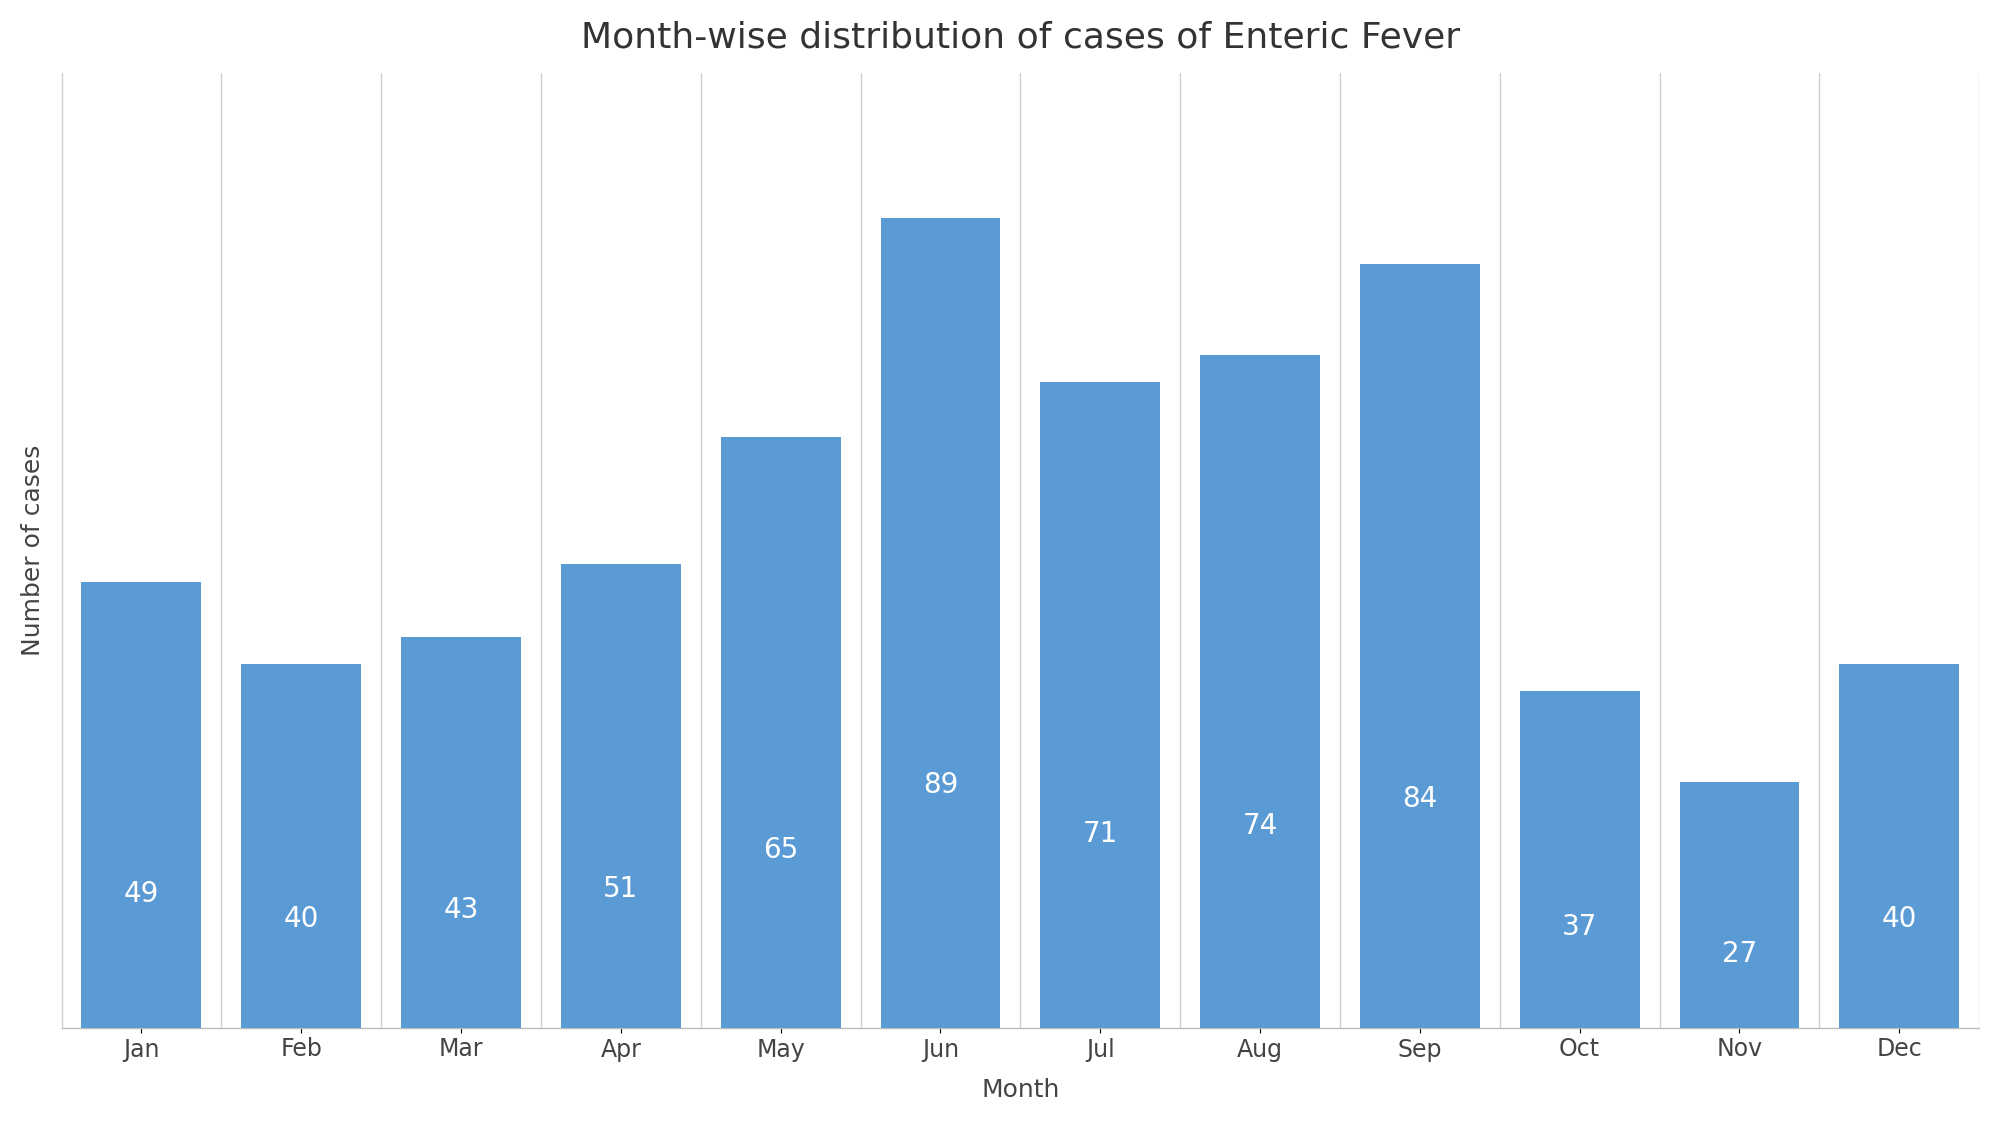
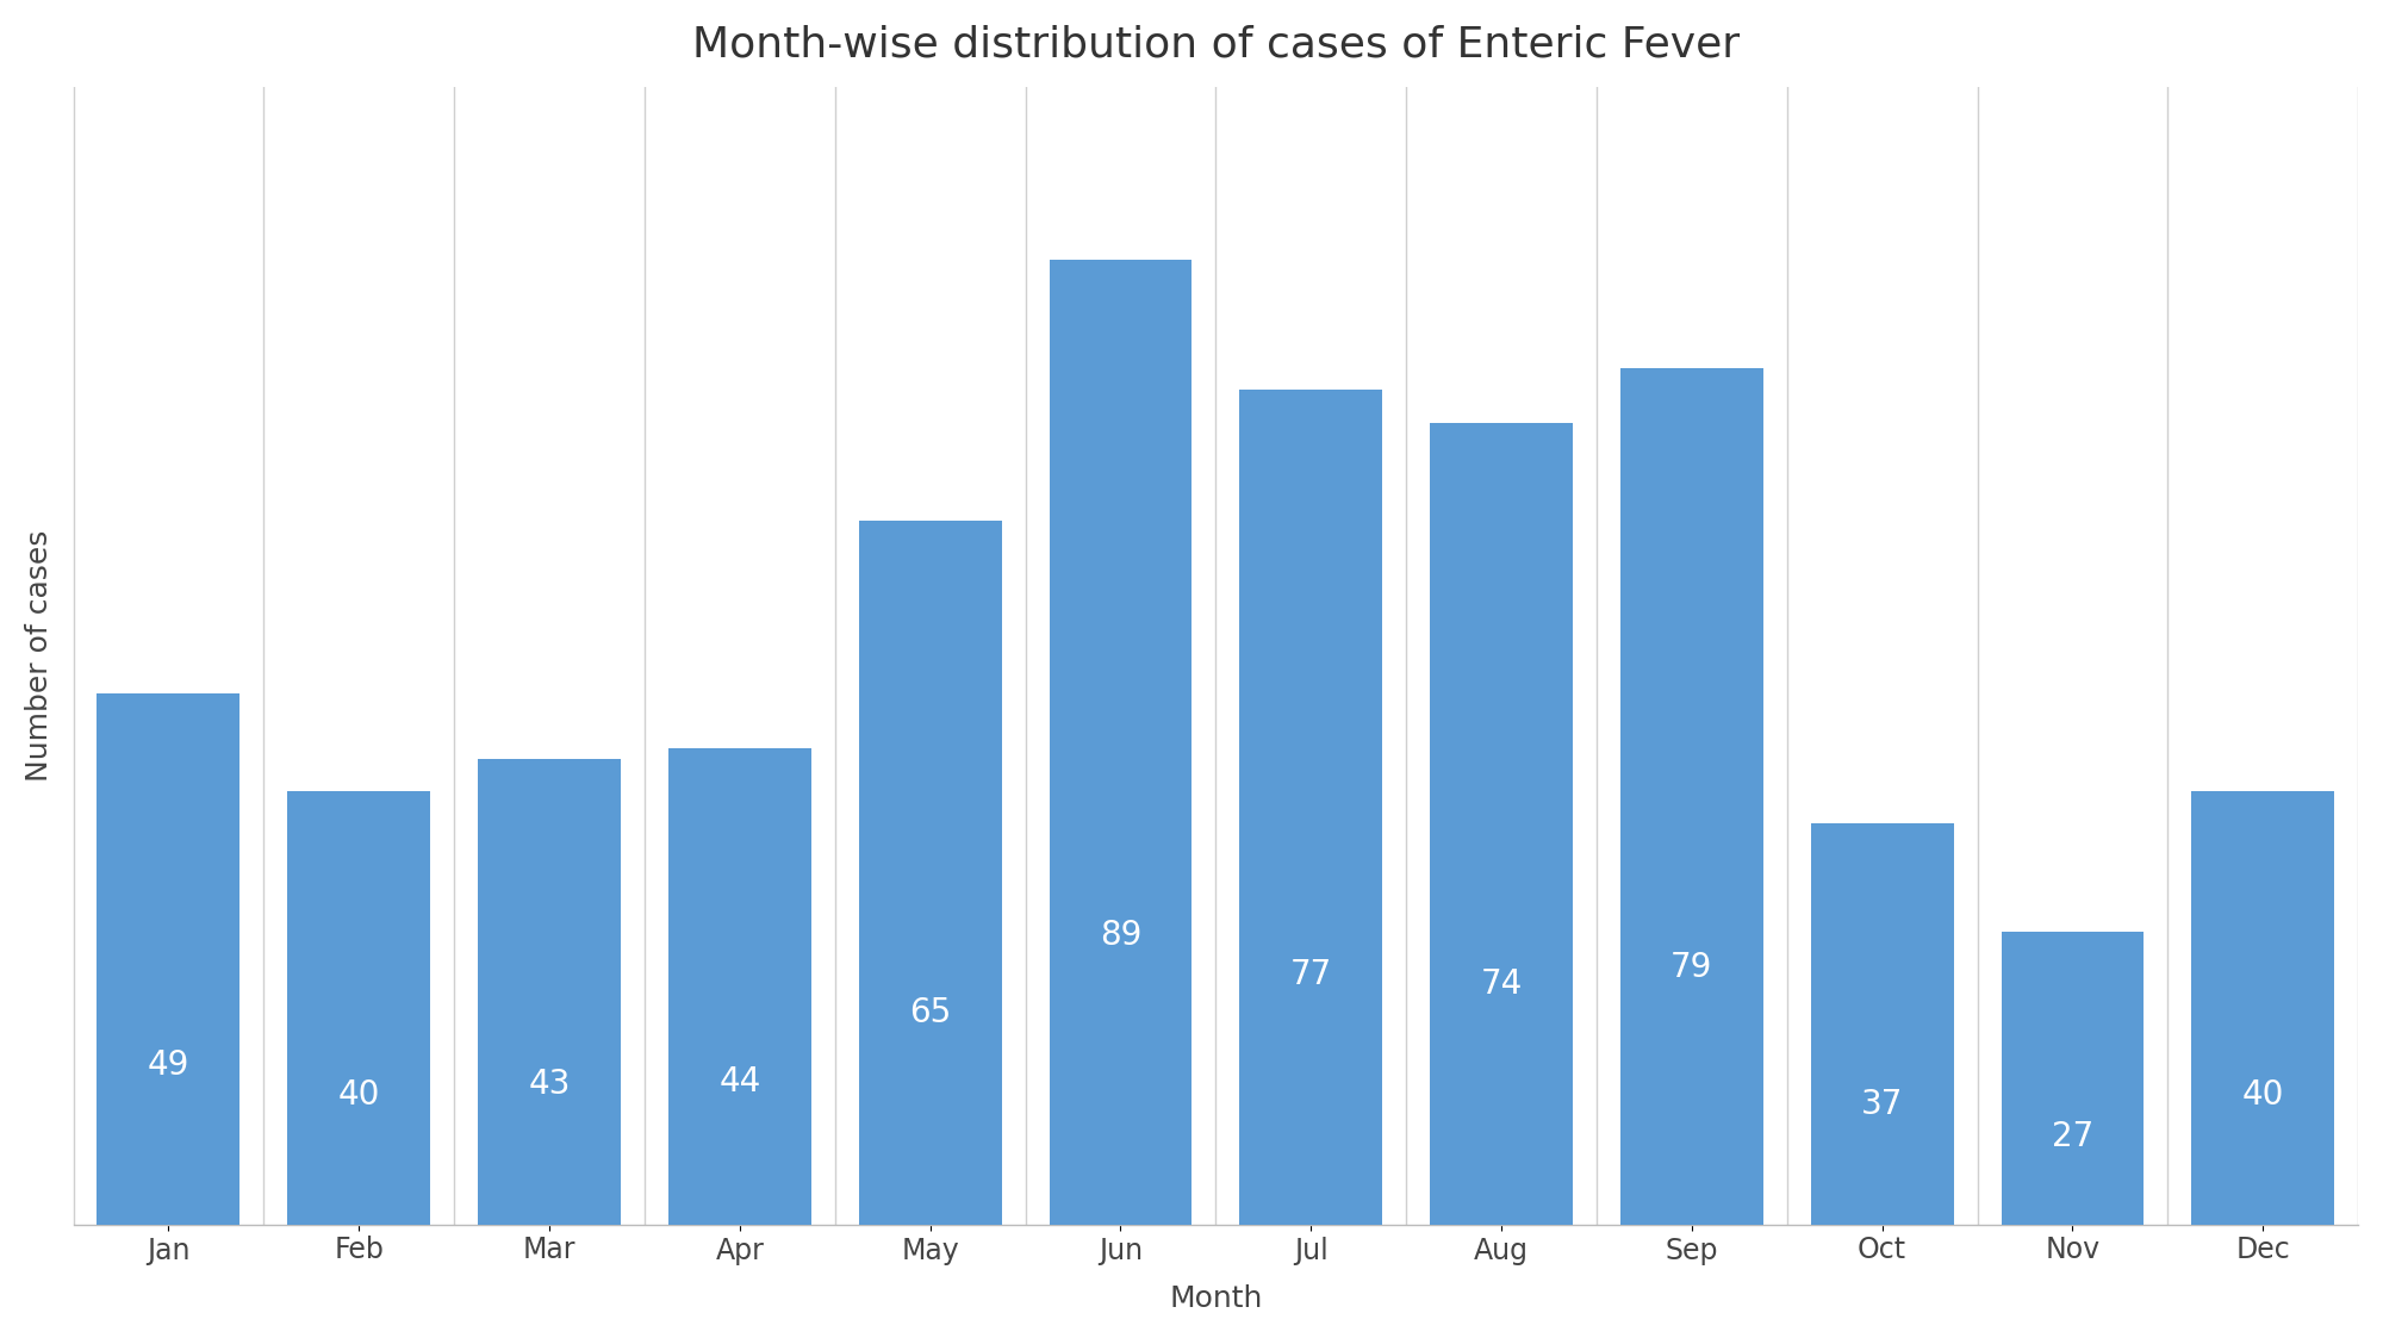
Apr: 51 -> 44
Jul: 71 -> 77
Sep: 84 -> 79
